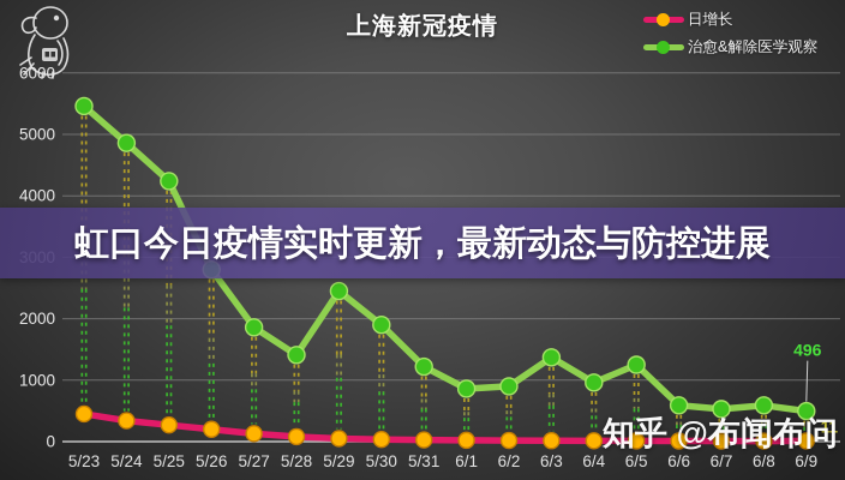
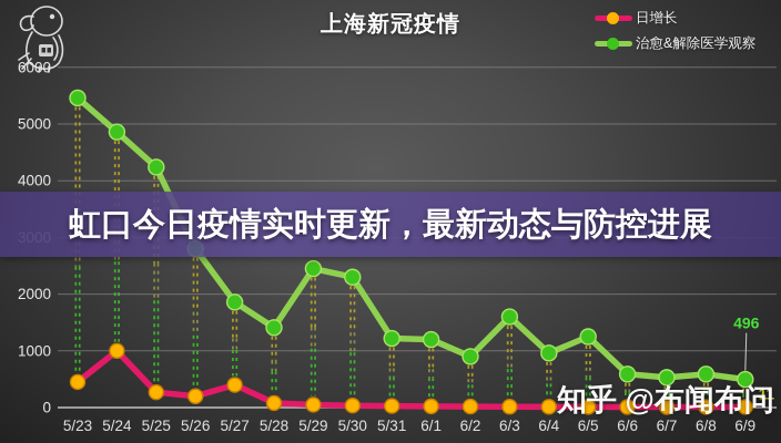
日增长/5/24: 300 -> 1000
日增长/5/27: 100 -> 400
治愈&解除医学观察/5/30: 1900 -> 2300
治愈&解除医学观察/6/1: 900 -> 1200
治愈&解除医学观察/6/3: 1400 -> 1600
